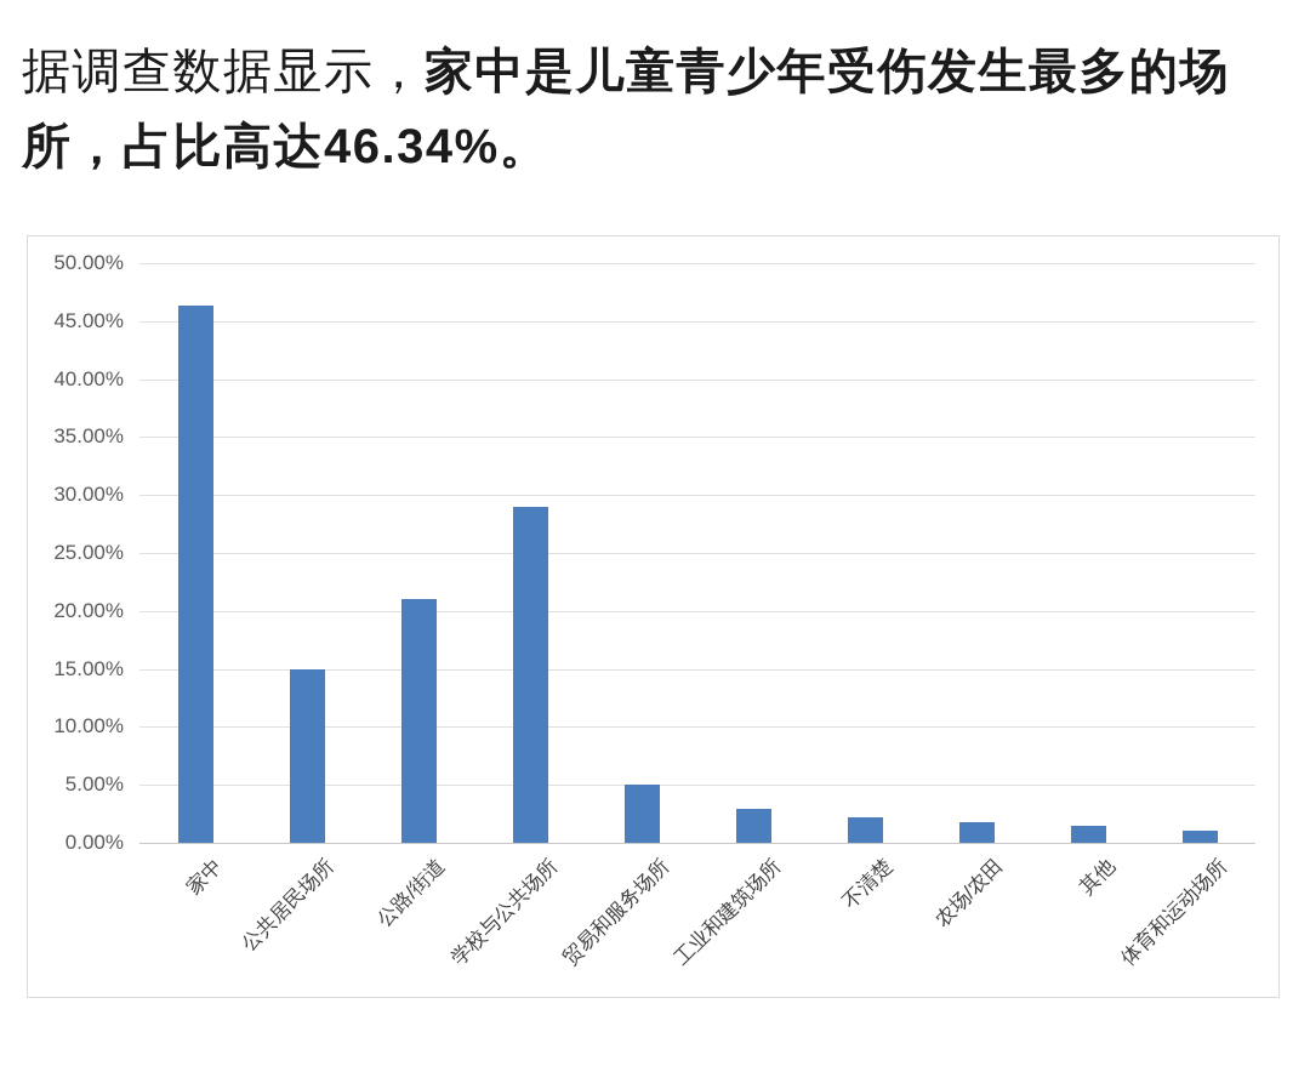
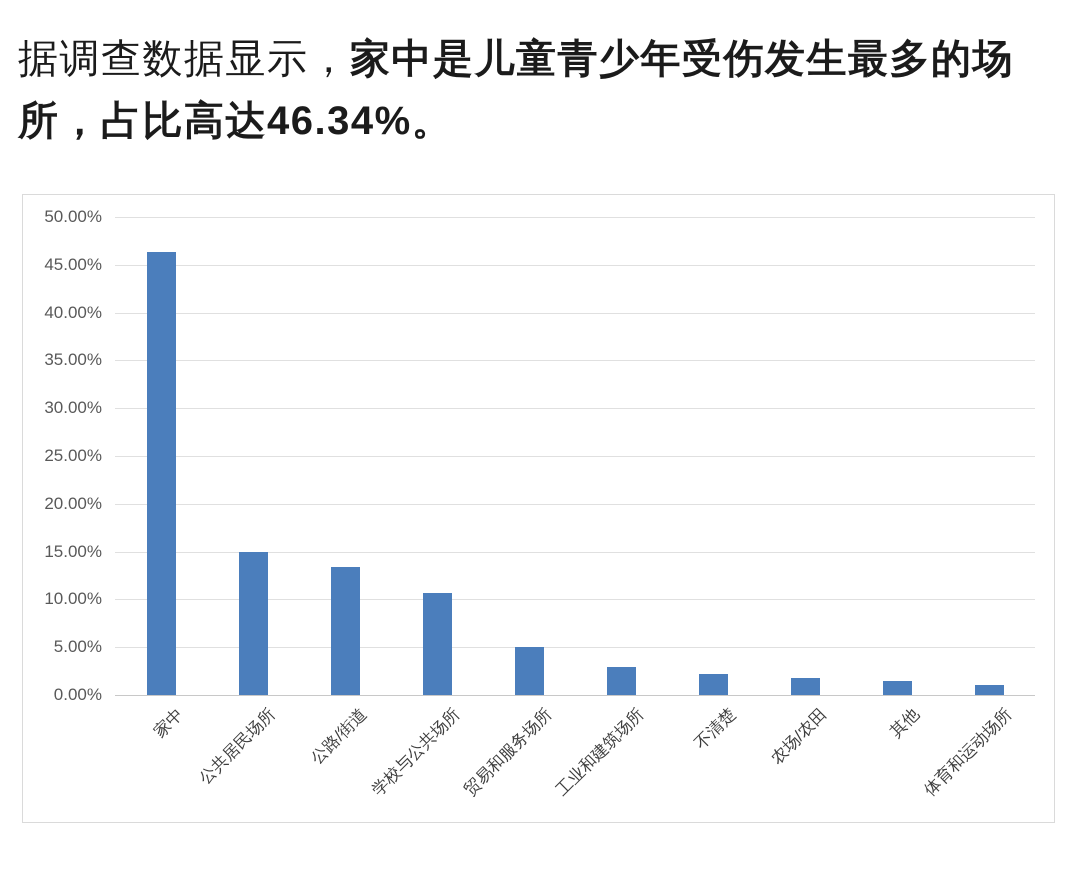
公路/街道: 21% -> 13%
学校与公共场所: 29% -> 11%
